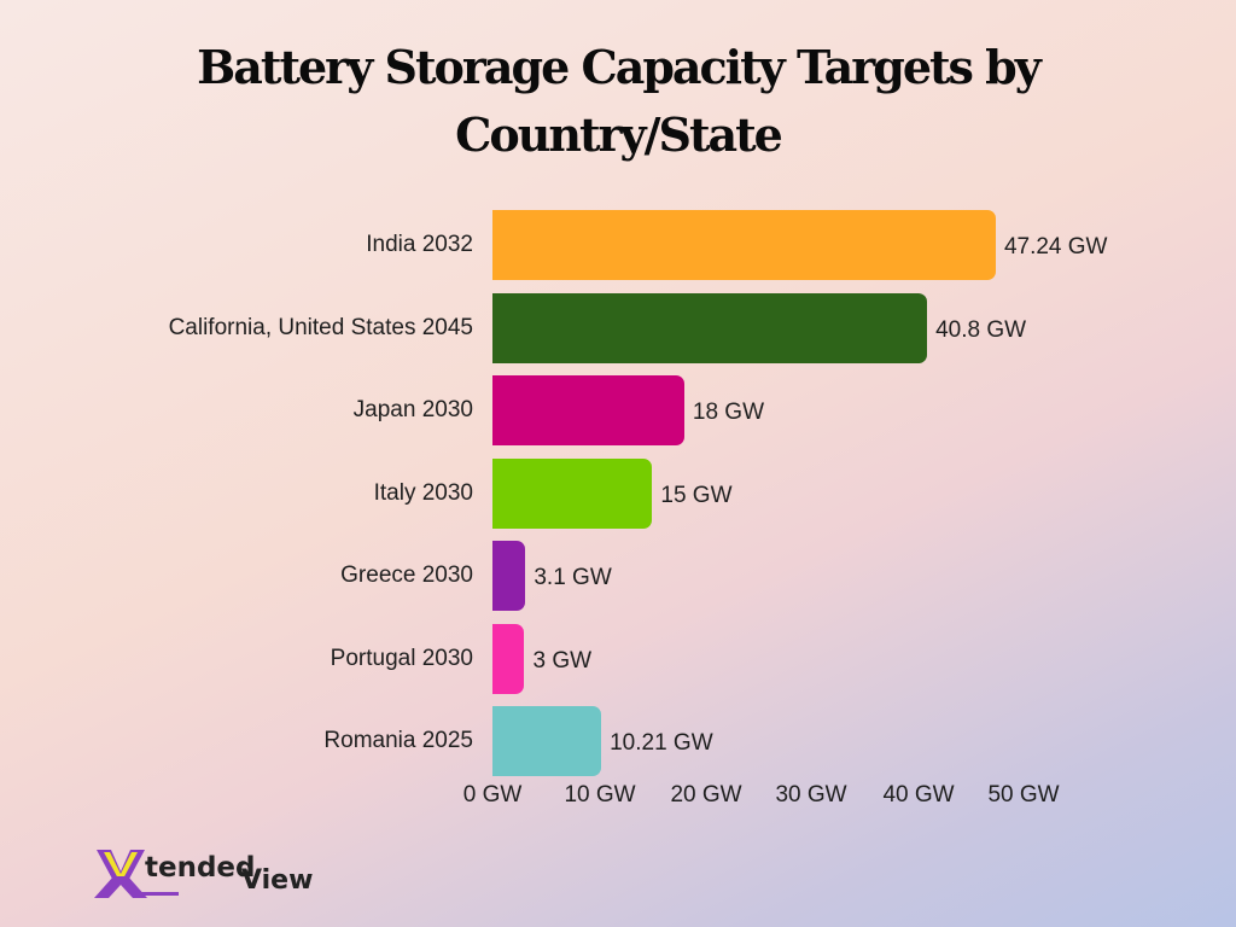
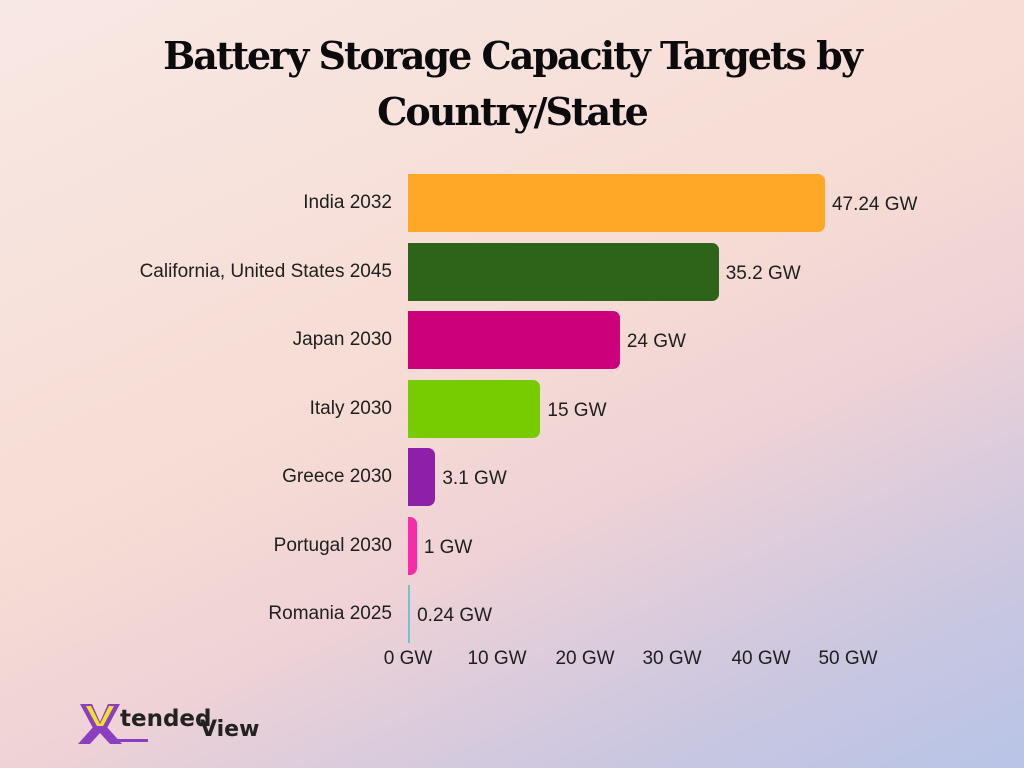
California, United States 2045: 40.8 -> 35.2
Japan 2030: 18 -> 24
Portugal 2030: 3 -> 1
Romania 2025: 10.21 -> 0.24
